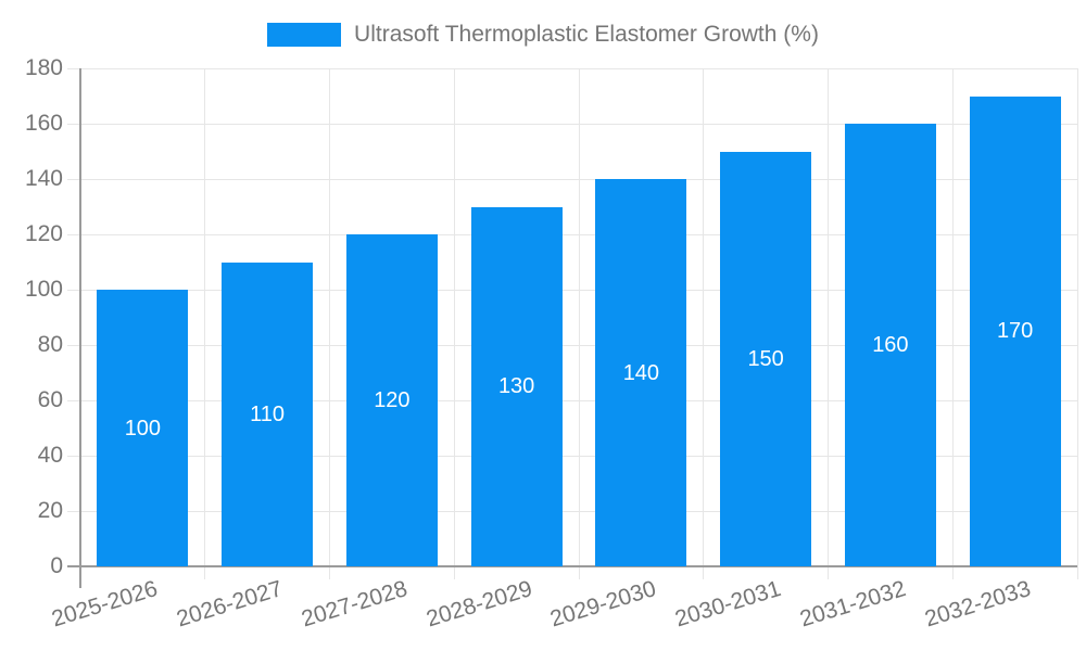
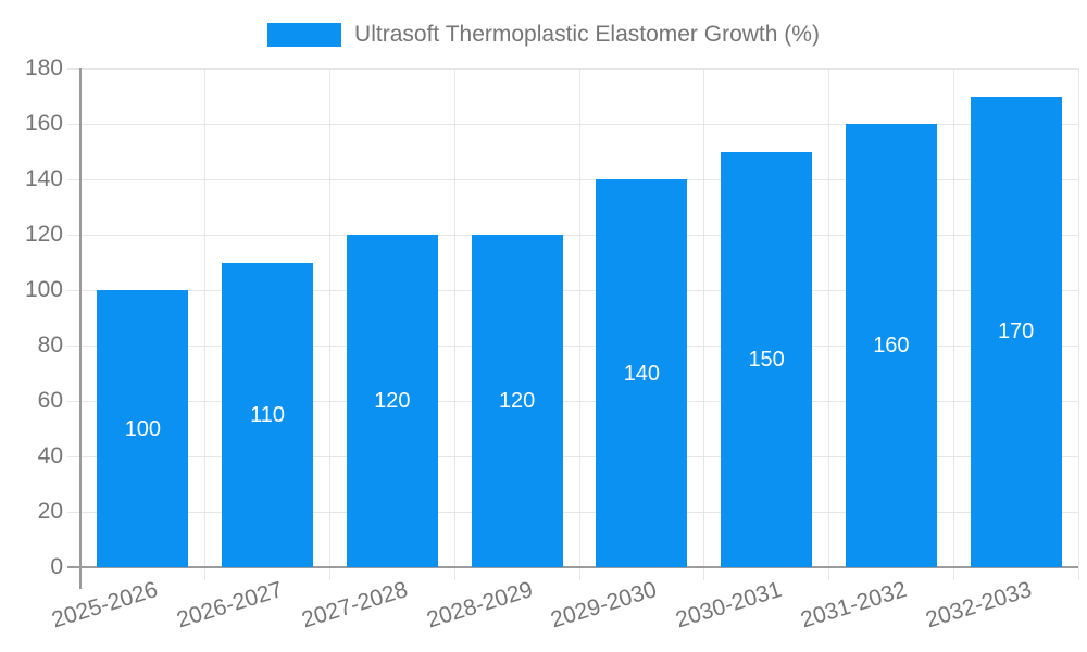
2028-2029: 130 -> 120
